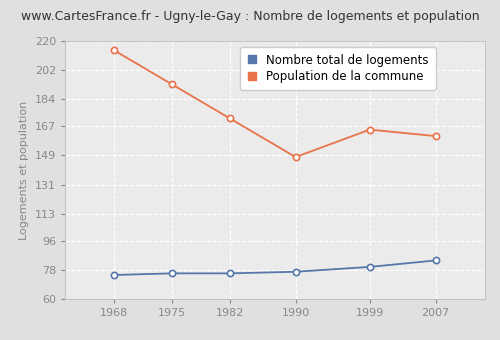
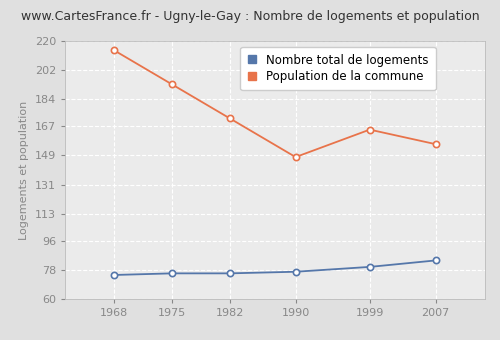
Population de la commune/2007: 161 -> 156
